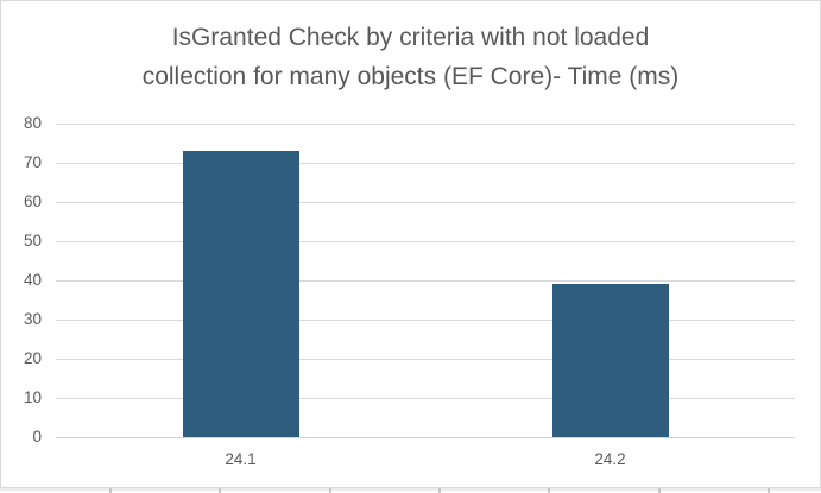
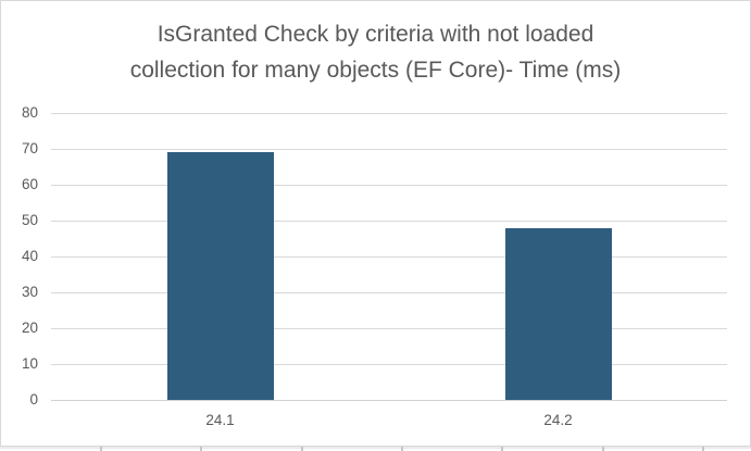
24.1: 73 -> 69
24.2: 39 -> 48
